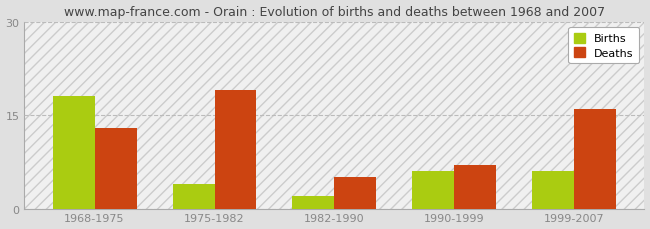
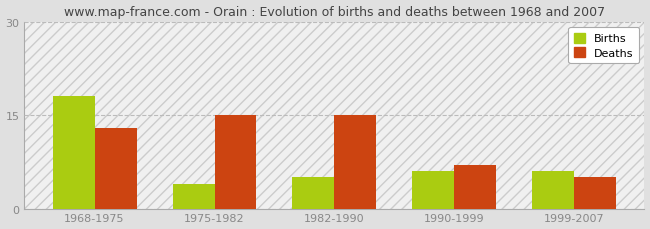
Deaths/1975-1982: 19 -> 15
Births/1982-1990: 2 -> 5
Deaths/1982-1990: 5 -> 15
Deaths/1999-2007: 16 -> 5
